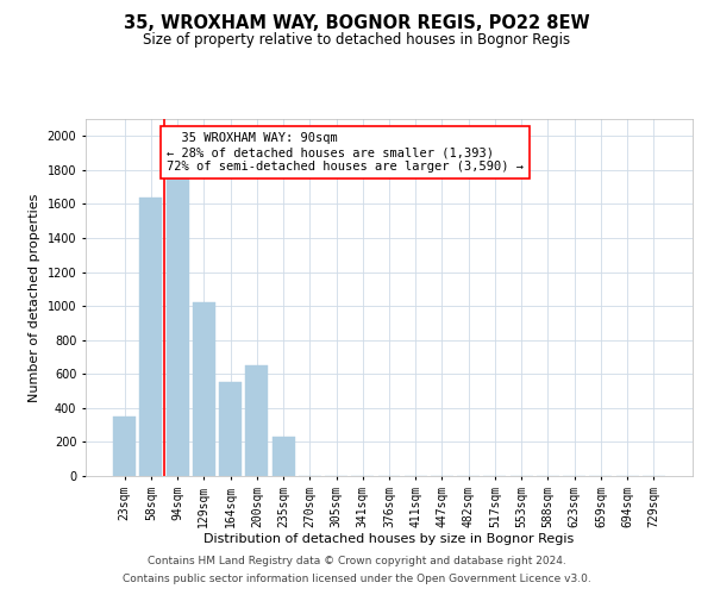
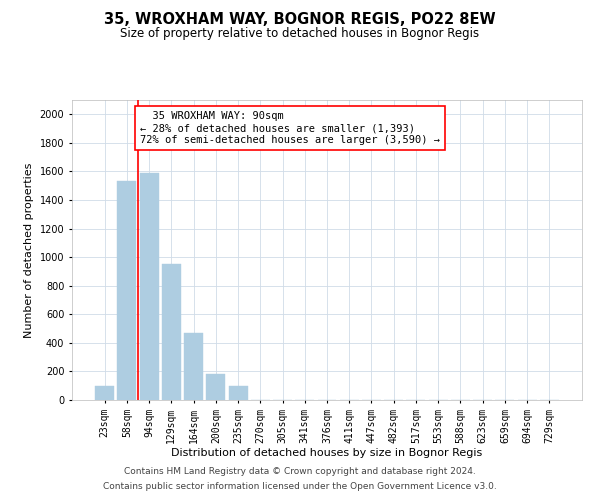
23sqm: 350 -> 100
58sqm: 1640 -> 1530
94sqm: 1770 -> 1590
129sqm: 1020 -> 950
164sqm: 550 -> 470
200sqm: 650 -> 180
235sqm: 230 -> 100
